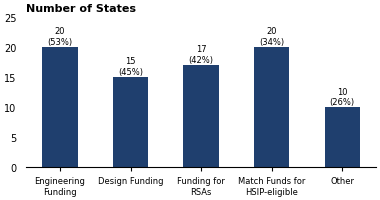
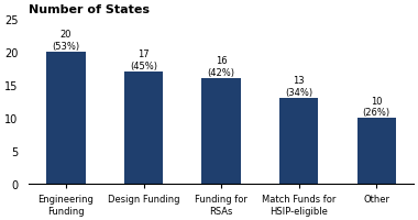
Design Funding: 15 -> 17
Funding for RSAs: 17 -> 16
Match Funds for HSIP-eligible: 20 -> 13
